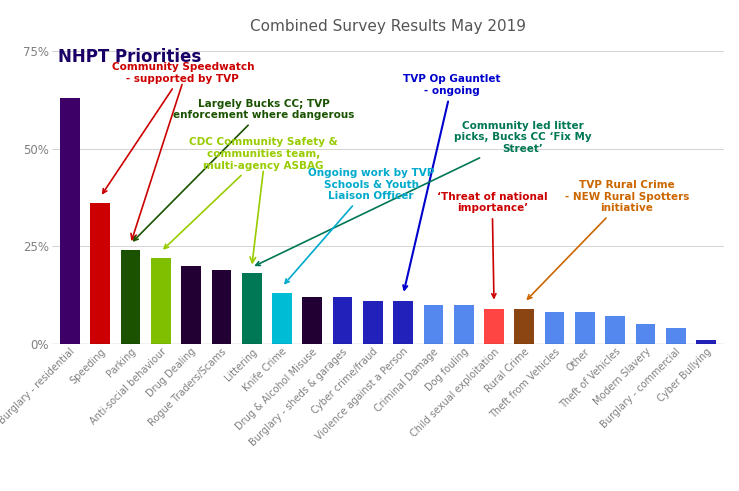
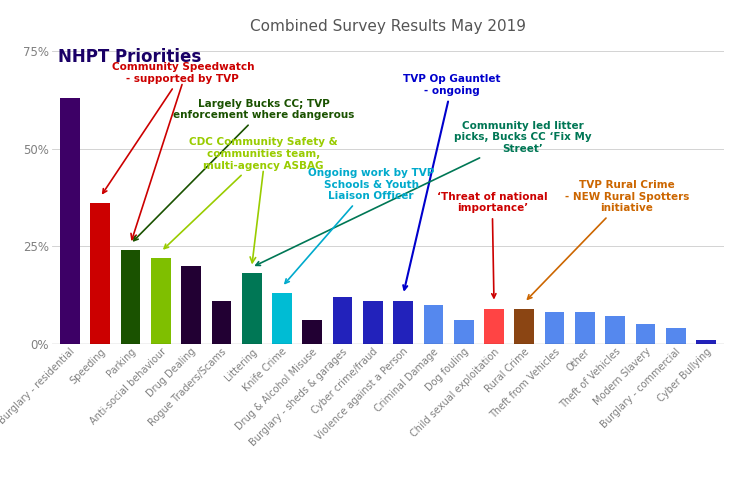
Rogue Traders/Scams: 19% -> 11%
Drug & Alcohol Misuse: 12% -> 6%
Dog fouling: 10% -> 6%
